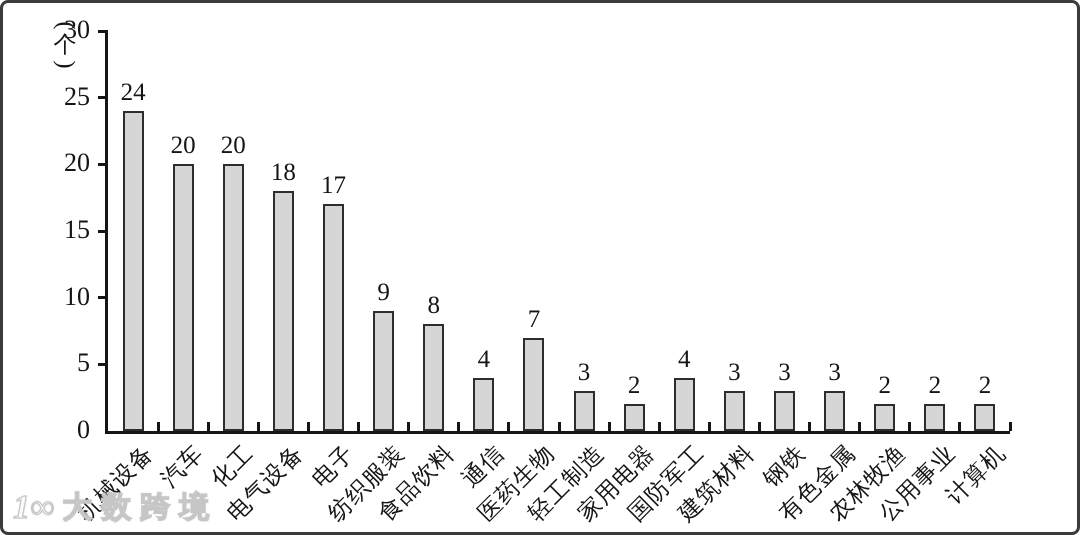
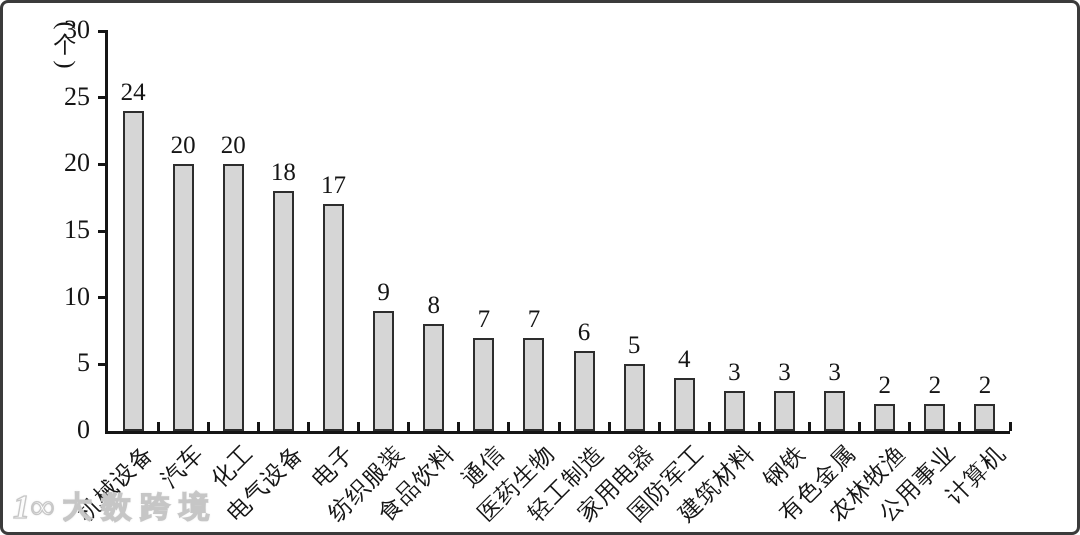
通信: 4 -> 7
轻工制造: 3 -> 6
家用电器: 2 -> 5
